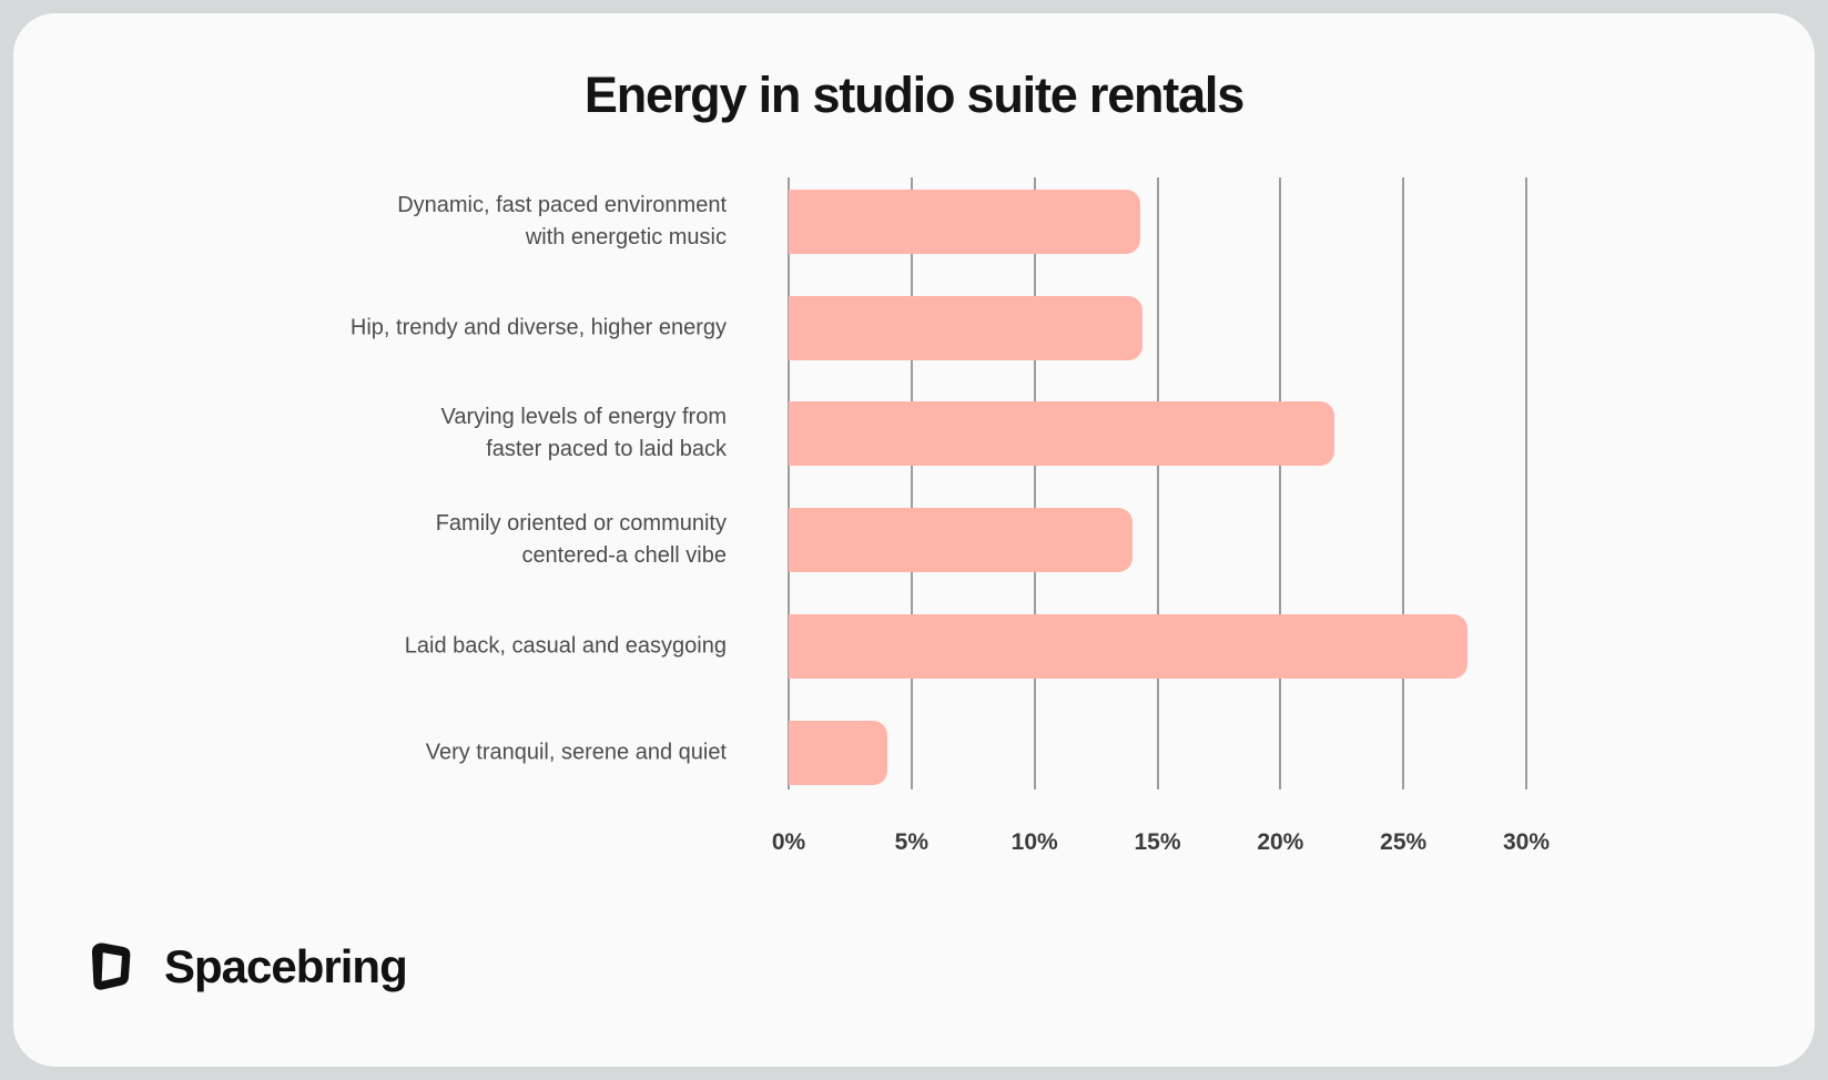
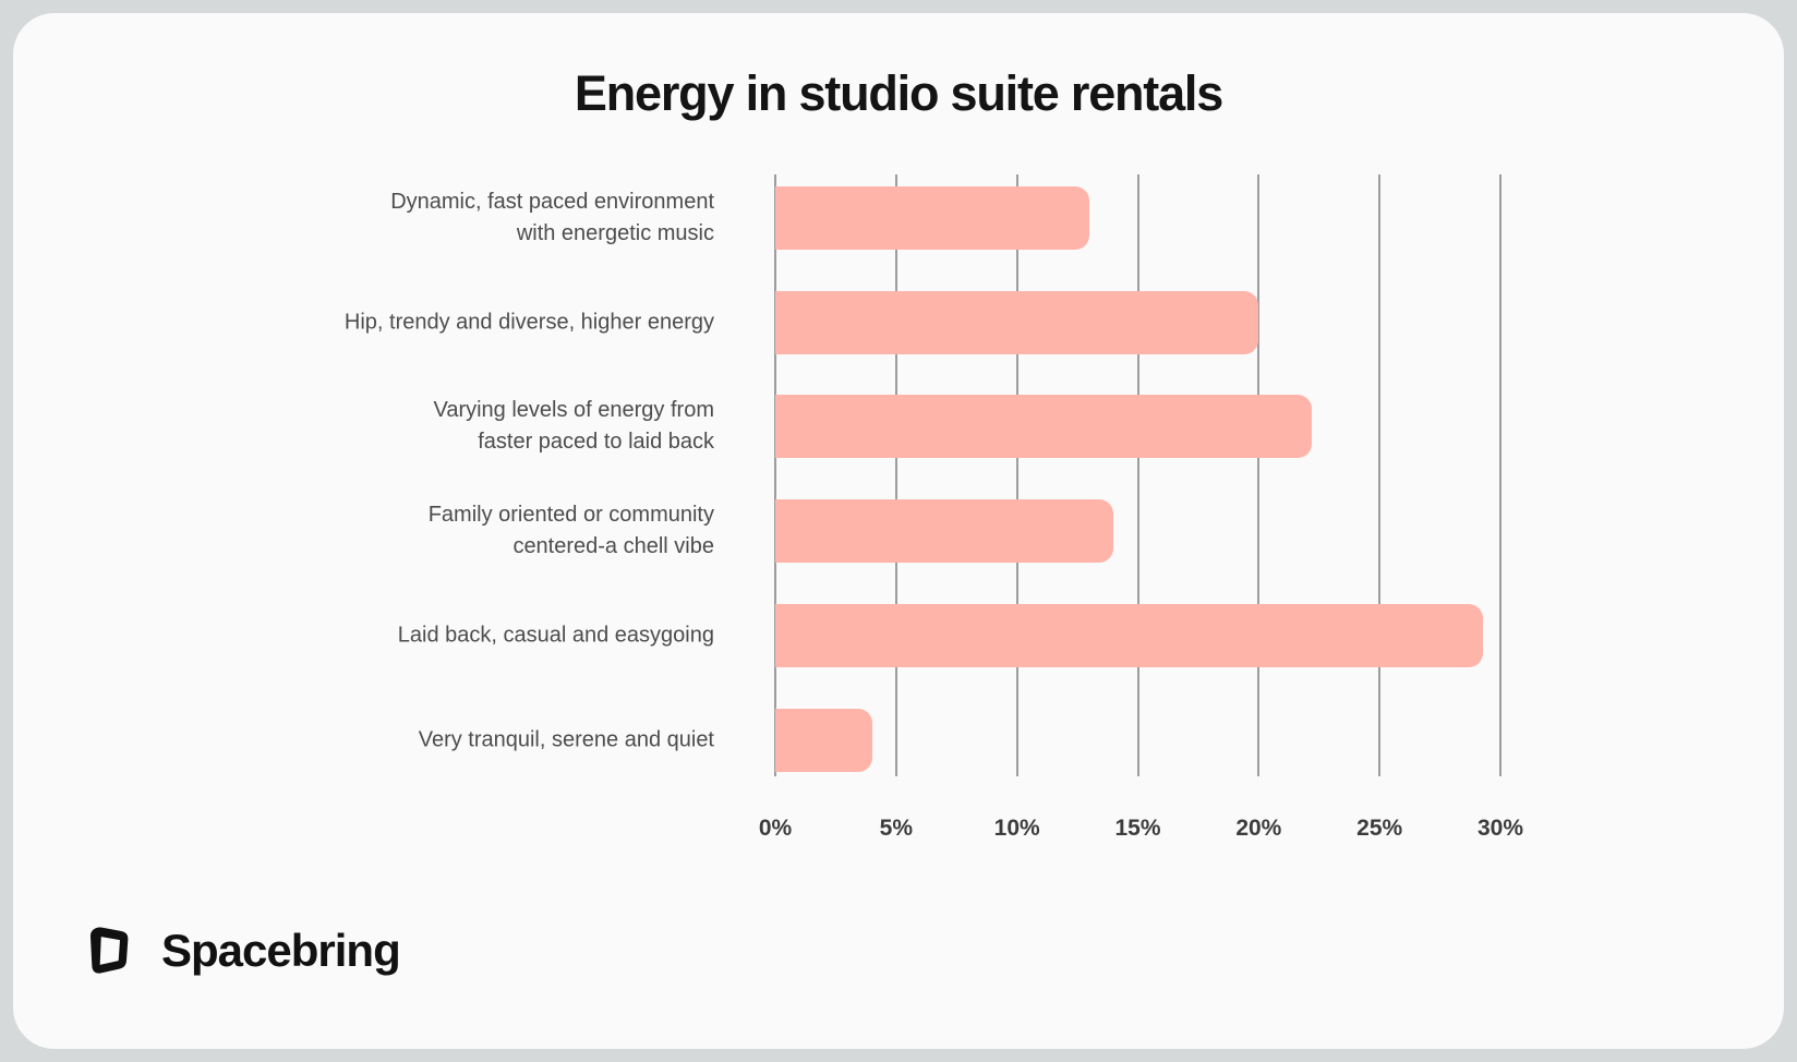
Dynamic, fast paced environment with energetic music: 14.3% -> 13.0%
Hip, trendy and diverse, higher energy: 14.4% -> 20.0%
Laid back, casual and easygoing: 27.6% -> 29.3%
